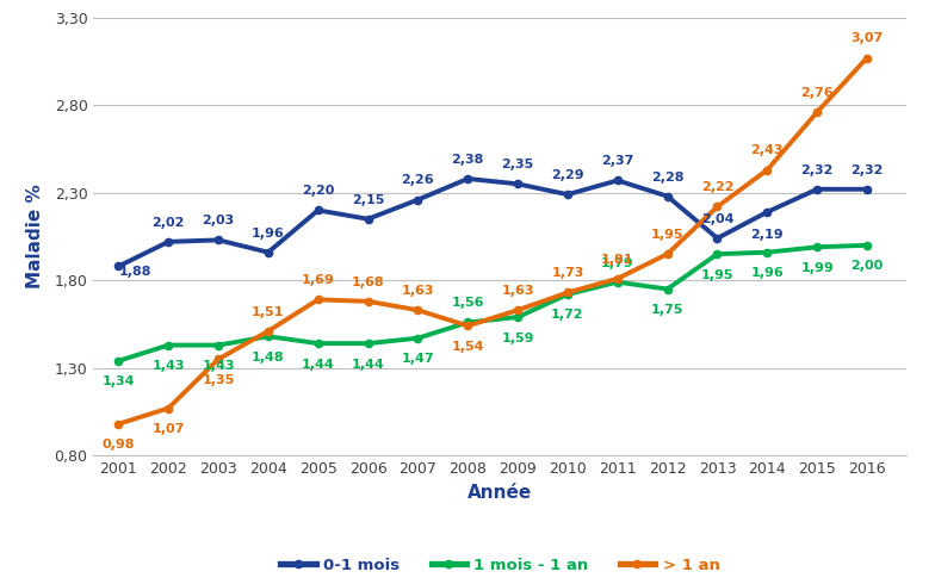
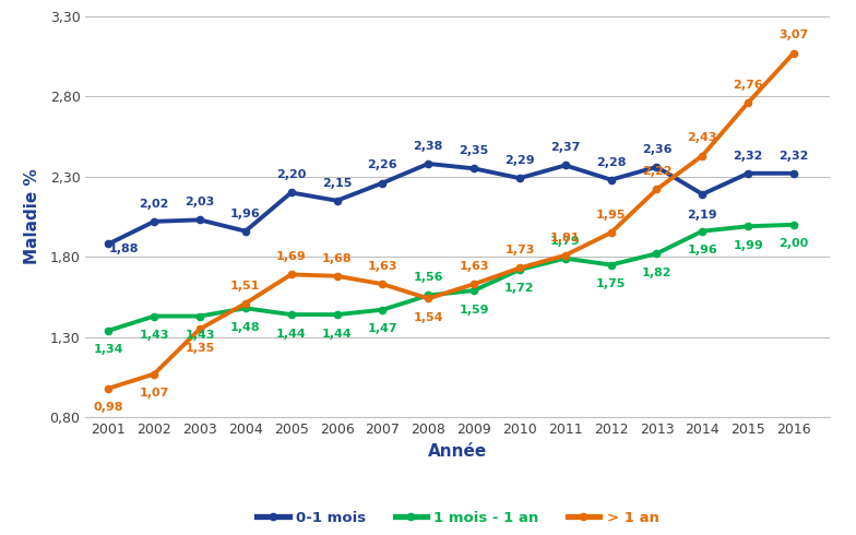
0-1 mois/2013: 2,04 -> 2,36
1 mois - 1 an/2013: 1,95 -> 1,82
